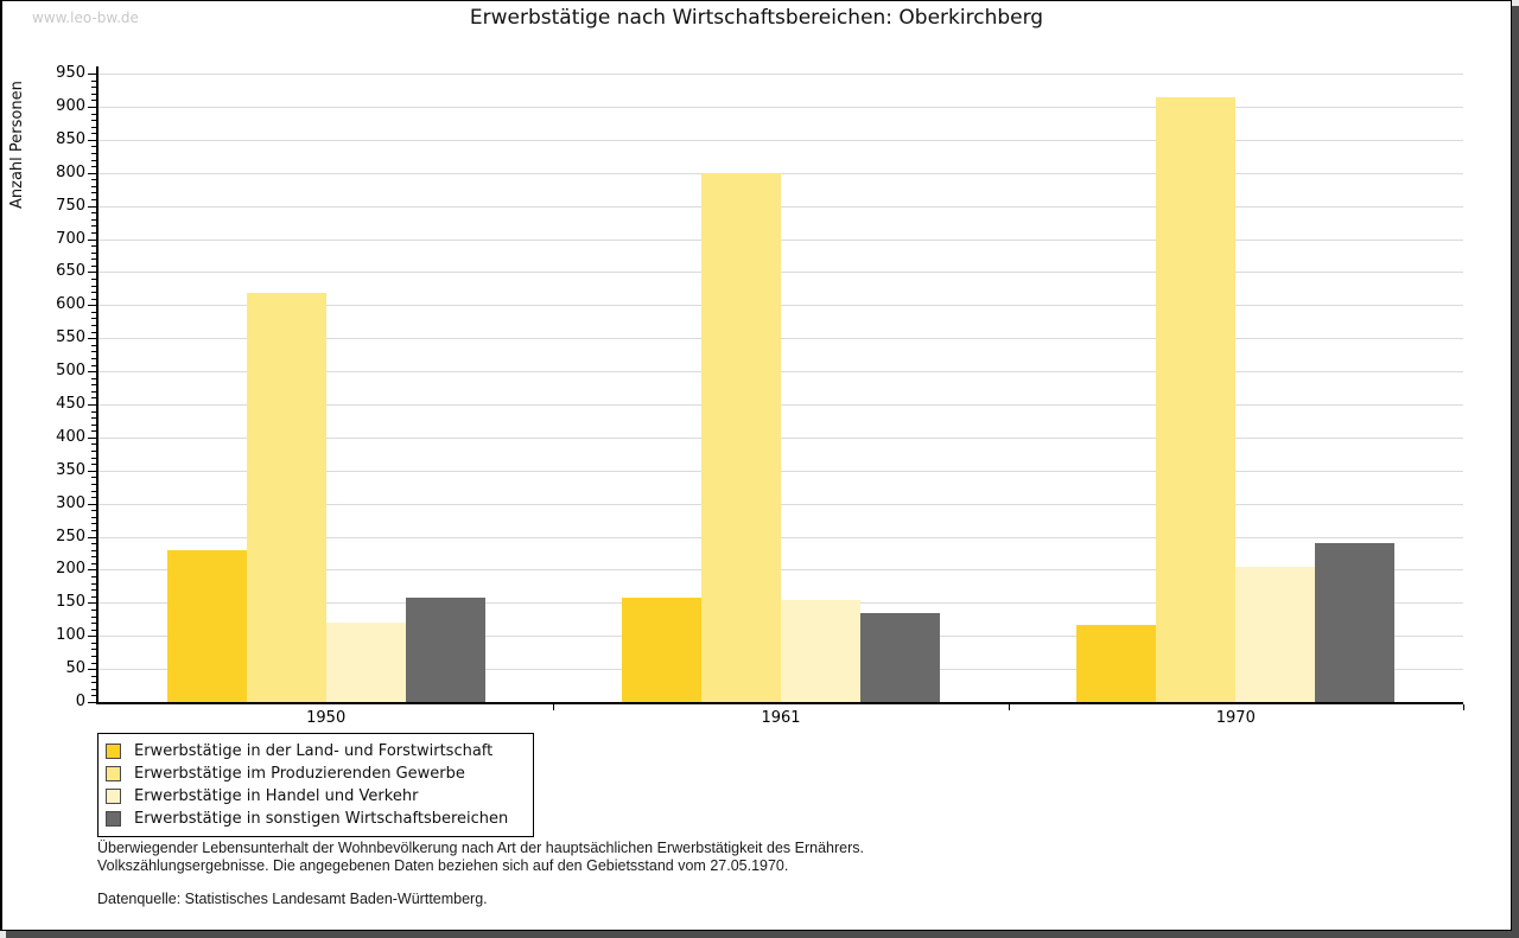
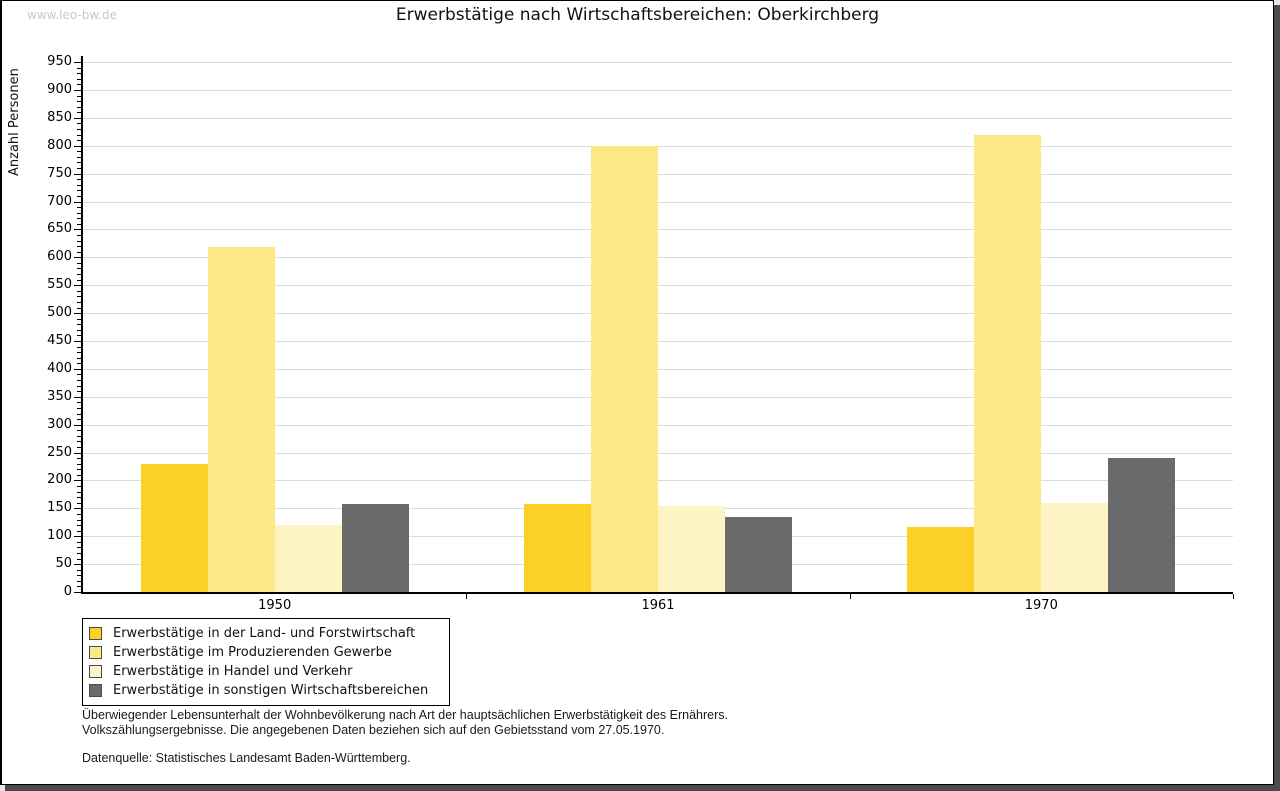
Erwerbstätige im Produzierenden Gewerbe/1970: 920 -> 820
Erwerbstätige in Handel und Verkehr/1970: 200 -> 160
